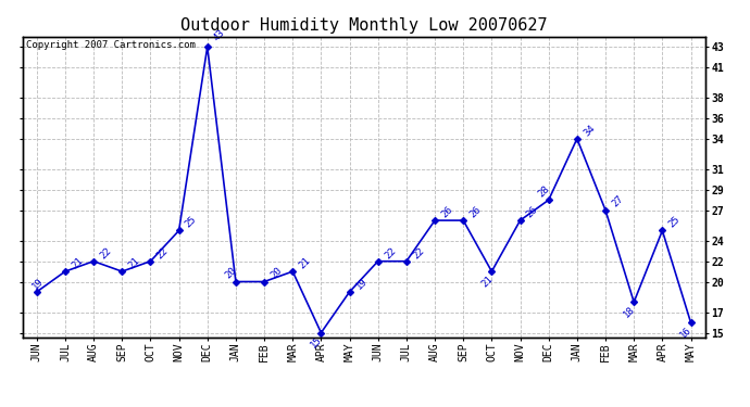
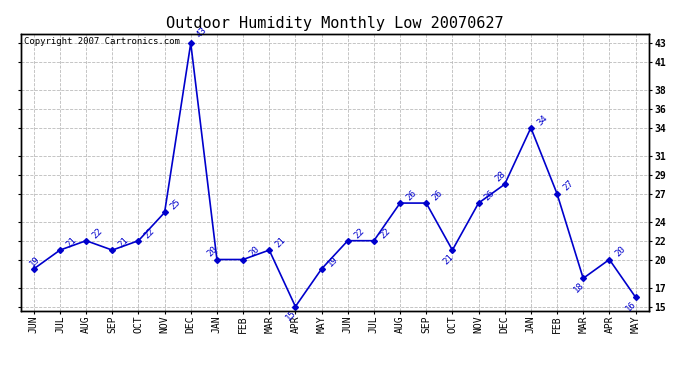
APR: 25 -> 20
